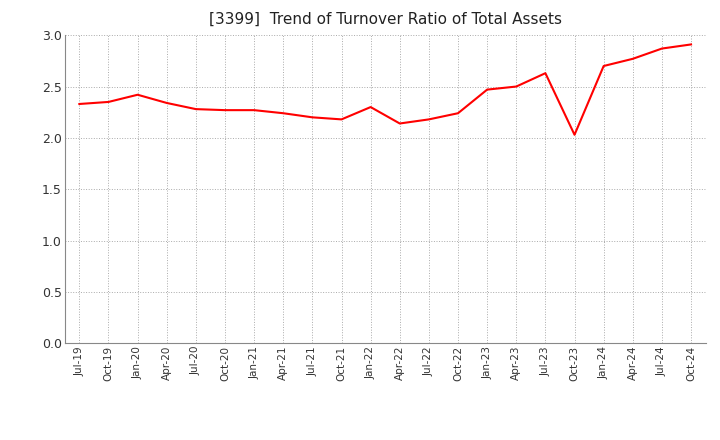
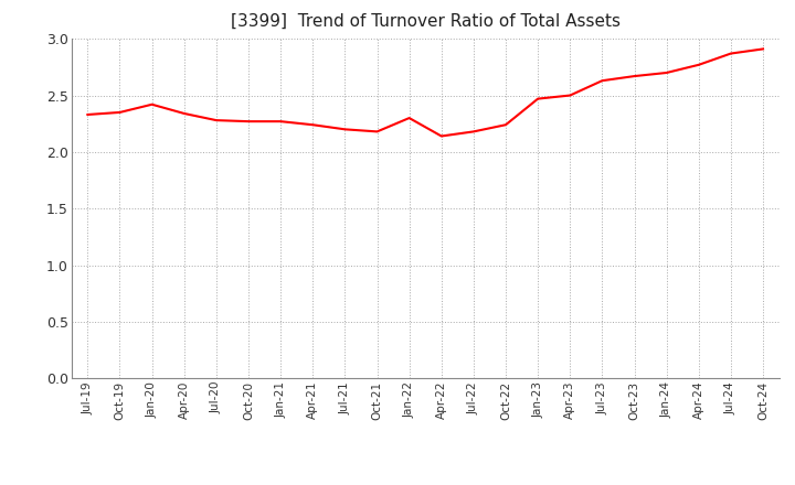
Oct-23: 2.03 -> 2.67
